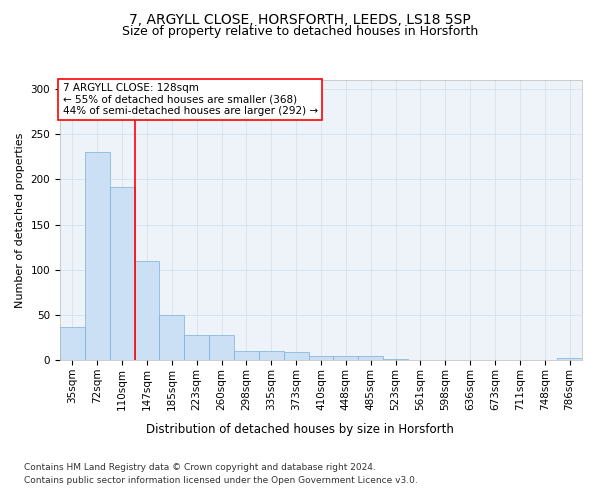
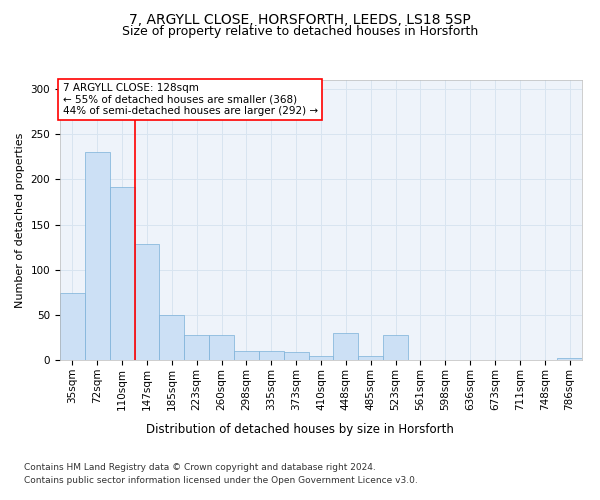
35sqm: 37 -> 74
147sqm: 110 -> 128
448sqm: 4 -> 30
523sqm: 1 -> 28
